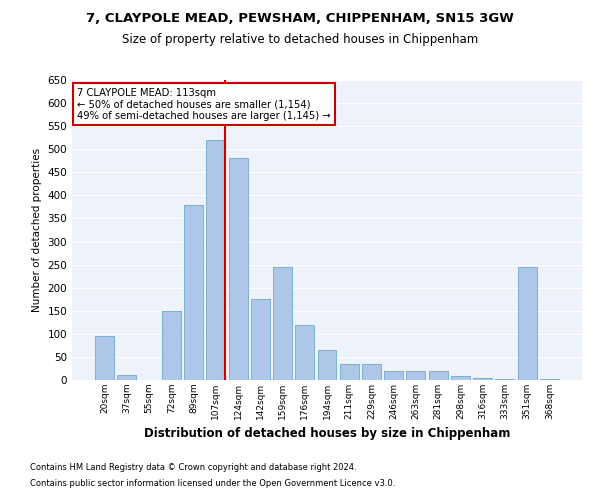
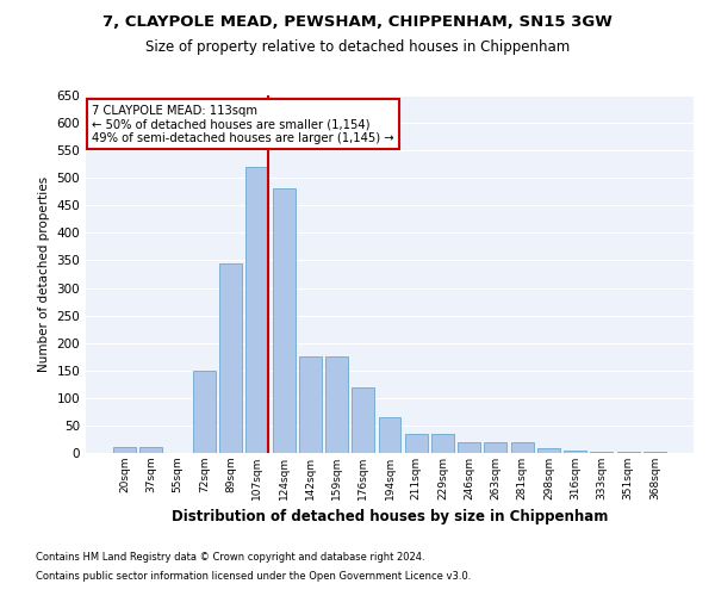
20sqm: 95 -> 10
89sqm: 380 -> 345
159sqm: 245 -> 175
351sqm: 245 -> 3
